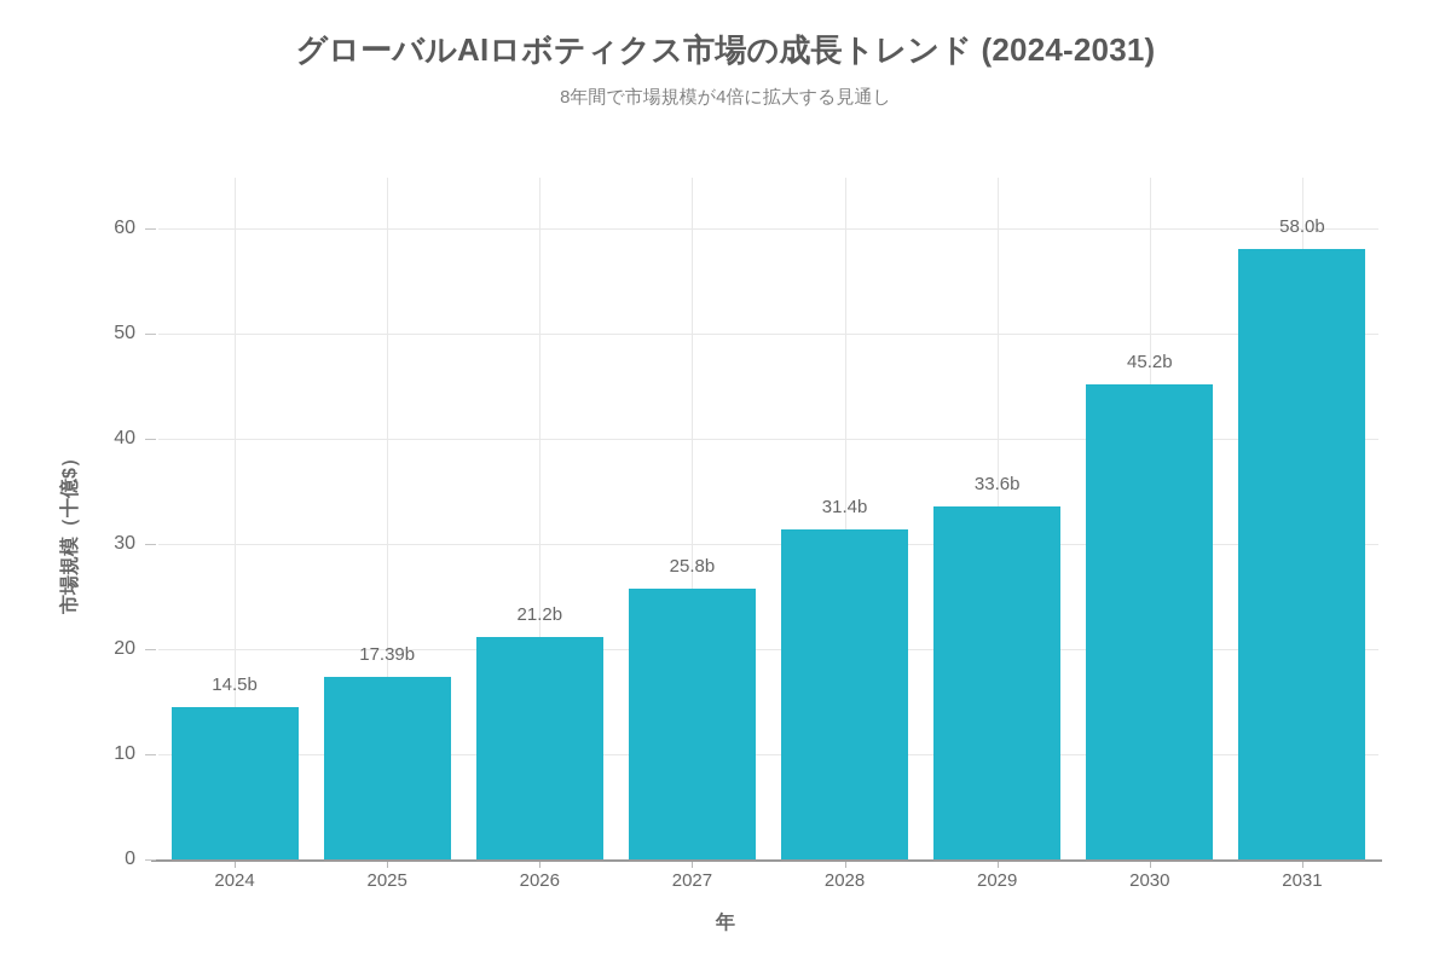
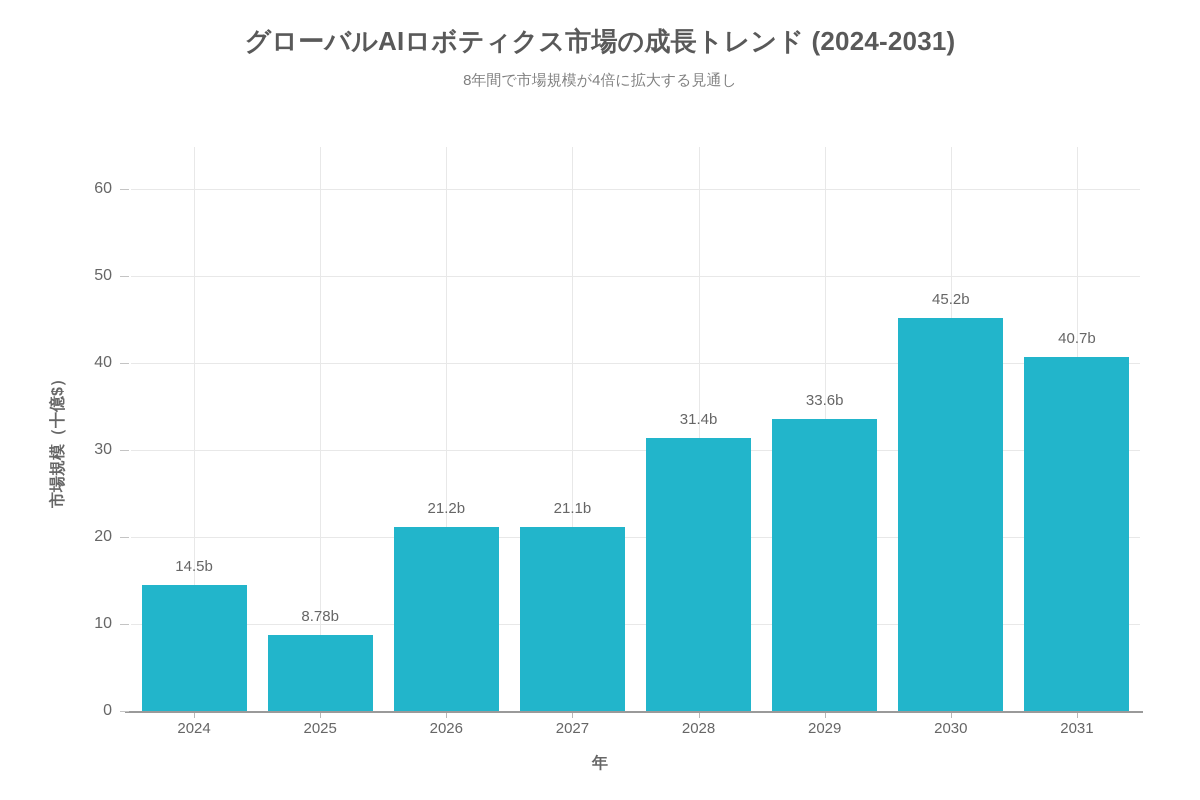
2025: 17.39b -> 8.78b
2027: 25.8b -> 21.1b
2031: 58.0b -> 40.7b
